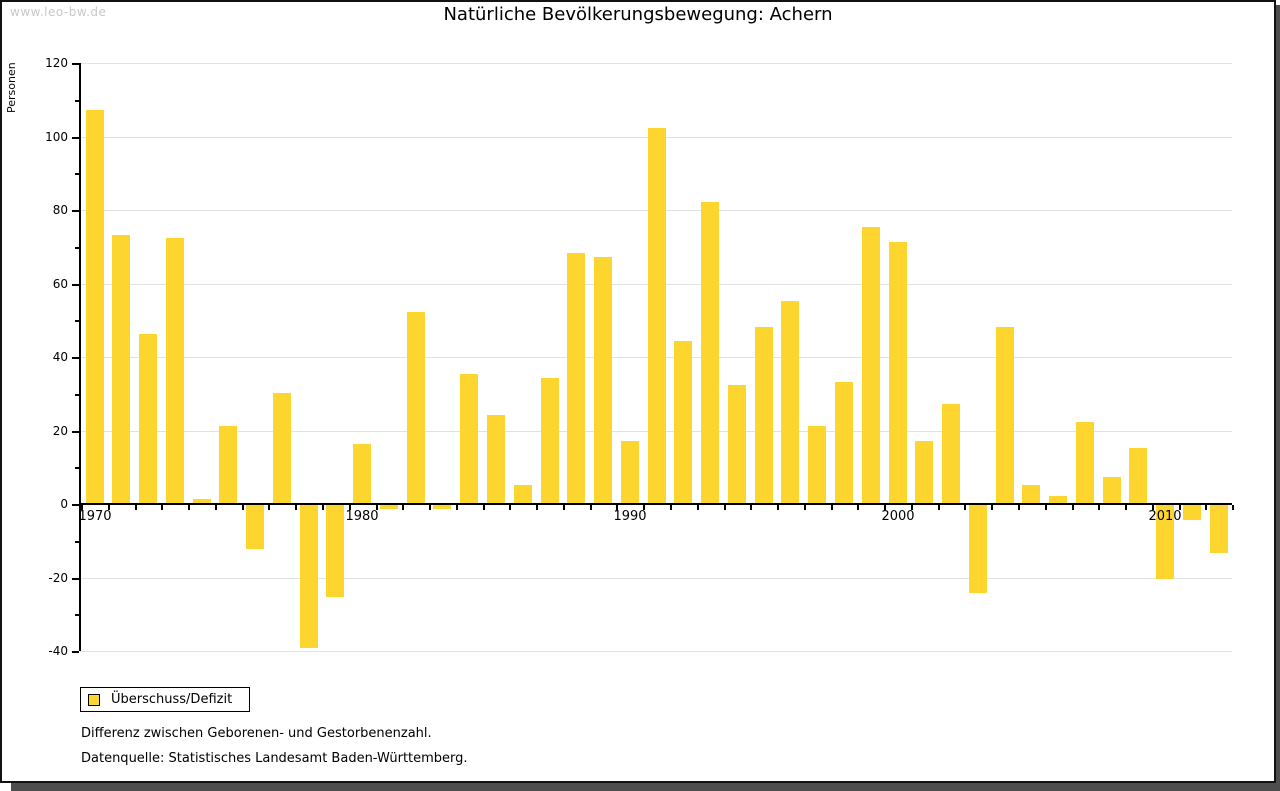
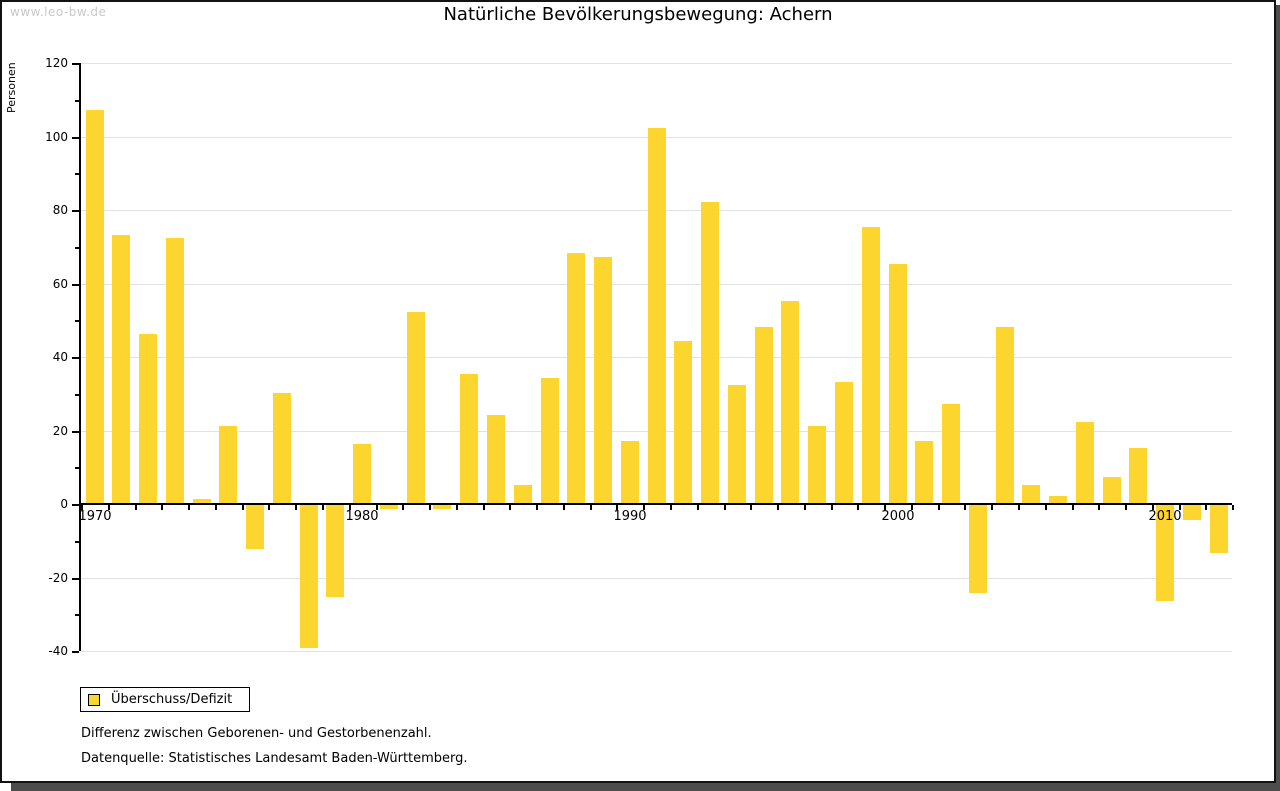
2000: 71 -> 65
2010: -20 -> -26
